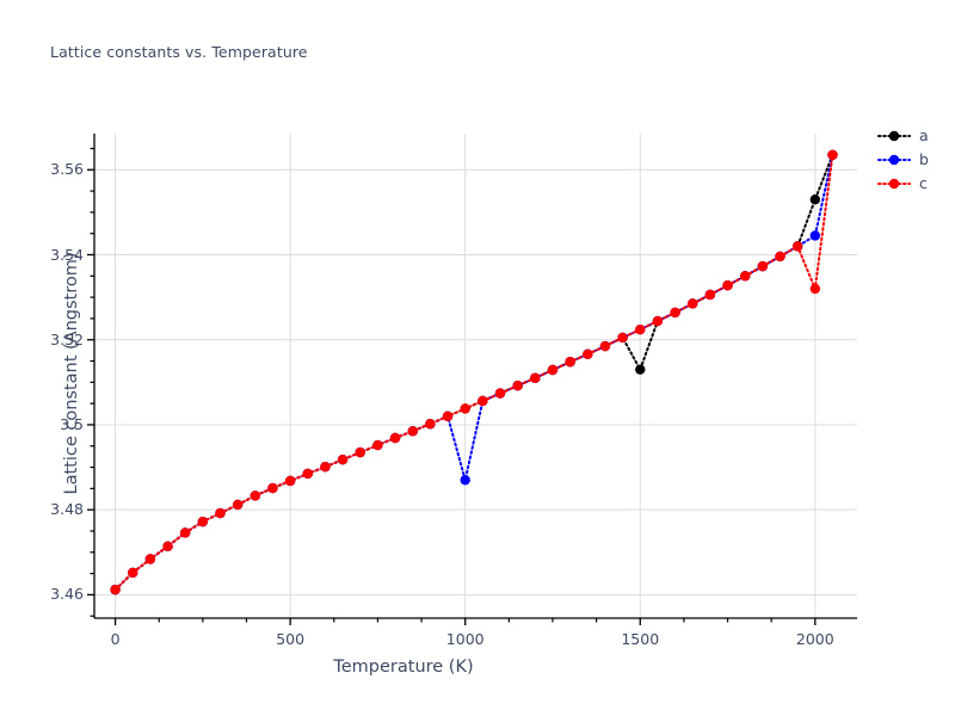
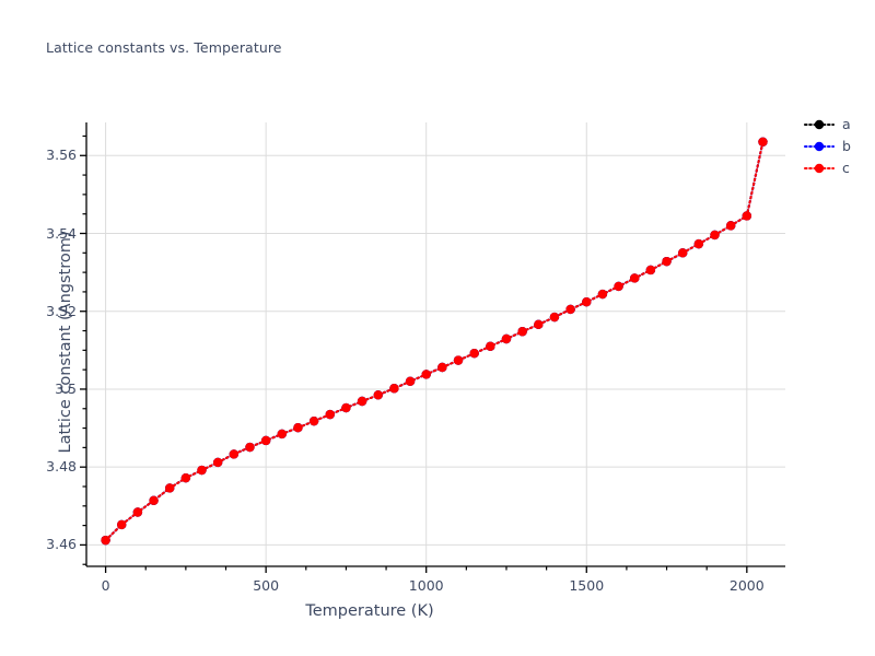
b/1000: 3.487 -> 3.504
a/1500: 3.513 -> 3.522
a/2000: 3.553 -> 3.545
c/2000: 3.532 -> 3.545
